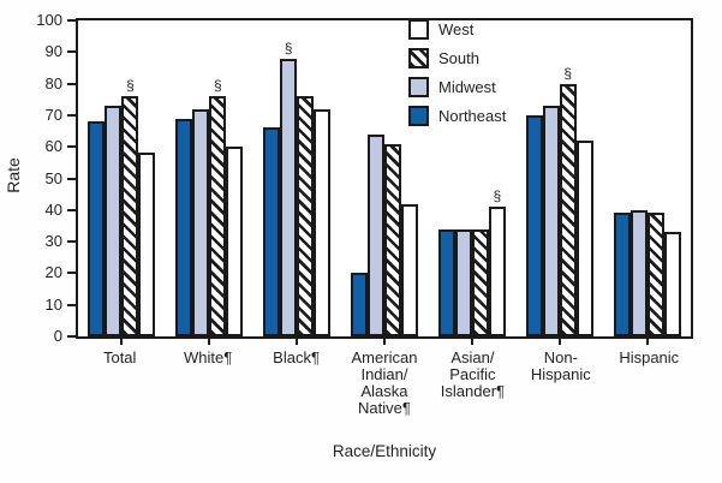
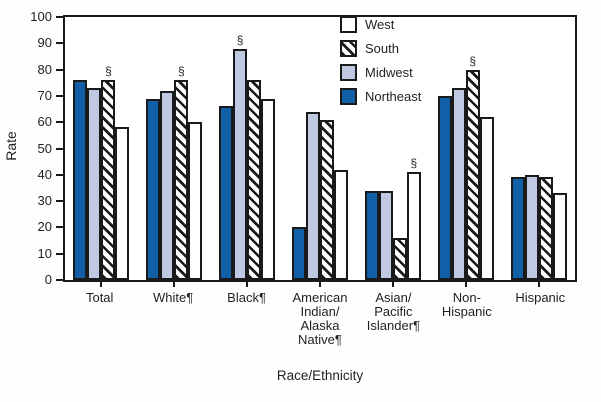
Northeast/Total: 68 -> 76
West/Black¶: 72 -> 69
South/Asian/ Pacific Islander¶: 34 -> 16
